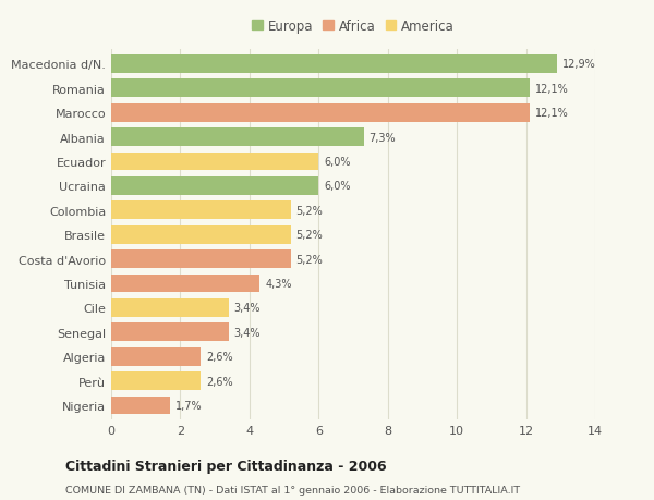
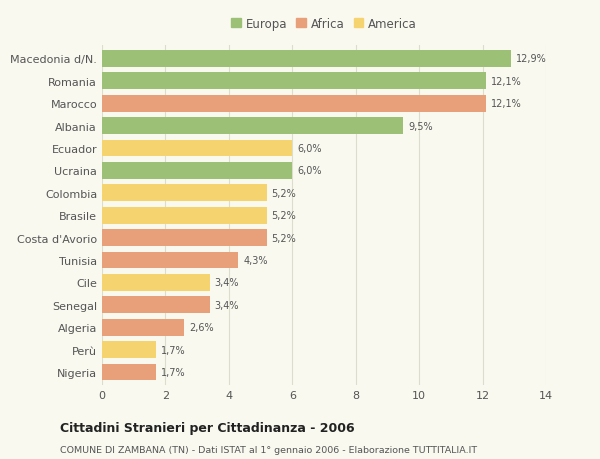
Albania: 7,3% -> 9,5%
Perù: 2,6% -> 1,7%
